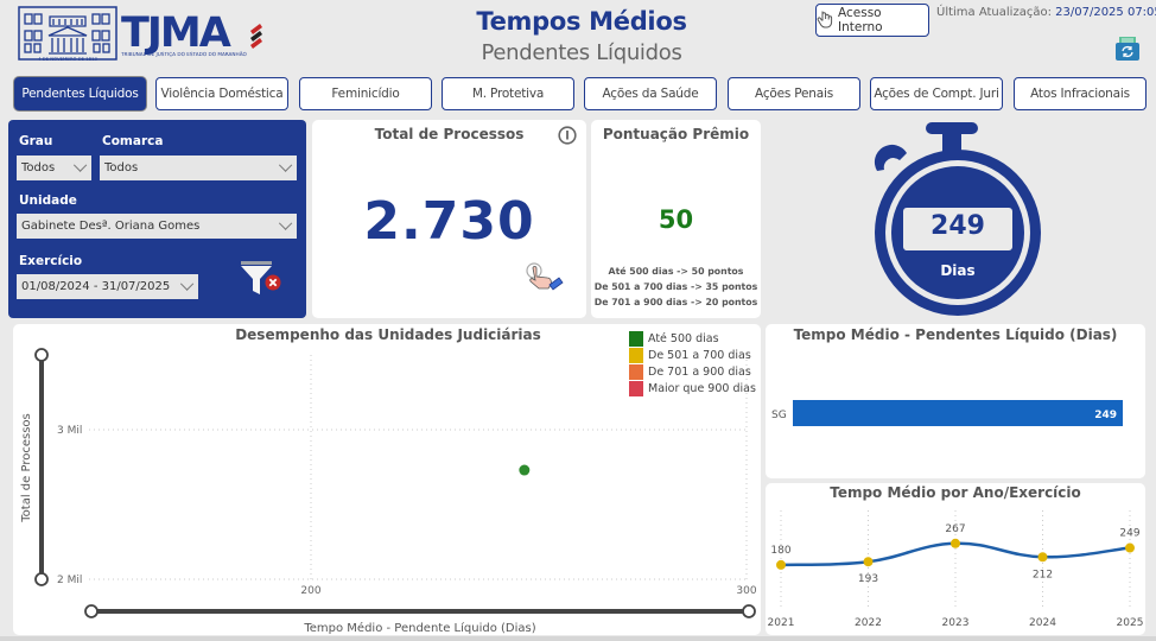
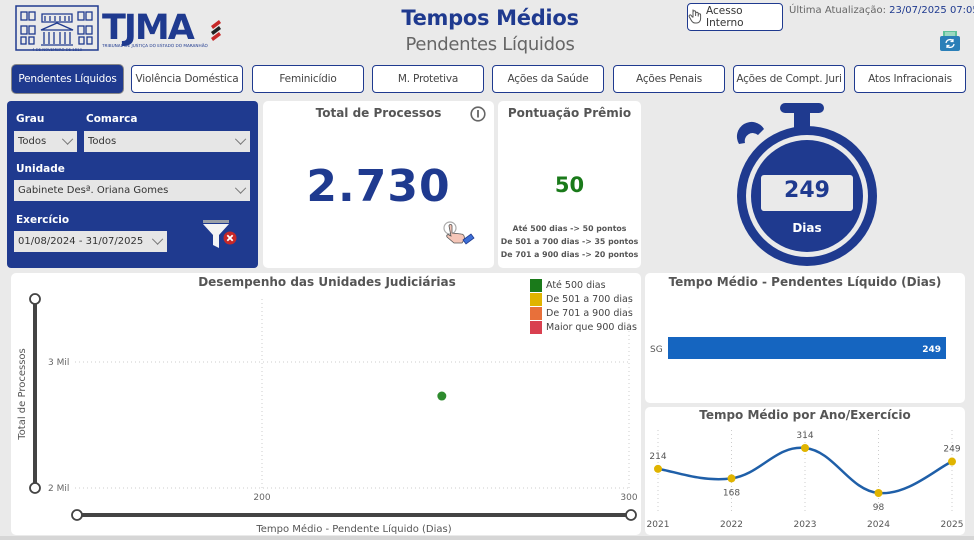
Tempo Médio por Ano/Exercício/2021: 180 -> 214
Tempo Médio por Ano/Exercício/2022: 193 -> 168
Tempo Médio por Ano/Exercício/2023: 267 -> 314
Tempo Médio por Ano/Exercício/2024: 212 -> 98
